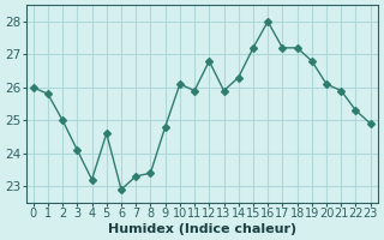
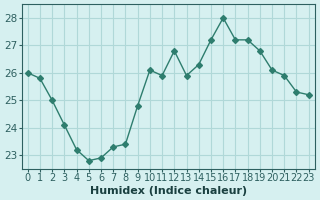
5: 24.6 -> 22.8
23: 24.9 -> 25.2
